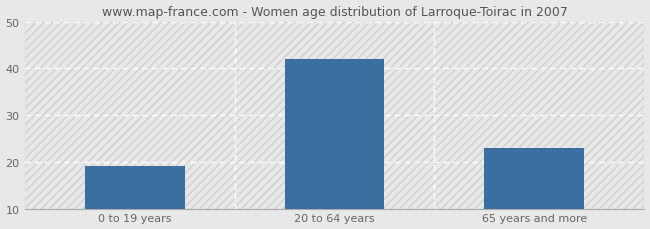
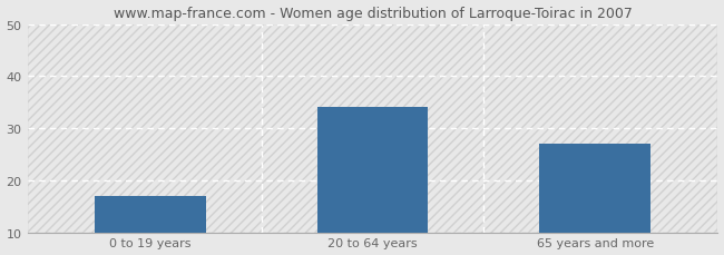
0 to 19 years: 19 -> 17
20 to 64 years: 42 -> 34
65 years and more: 23 -> 27
